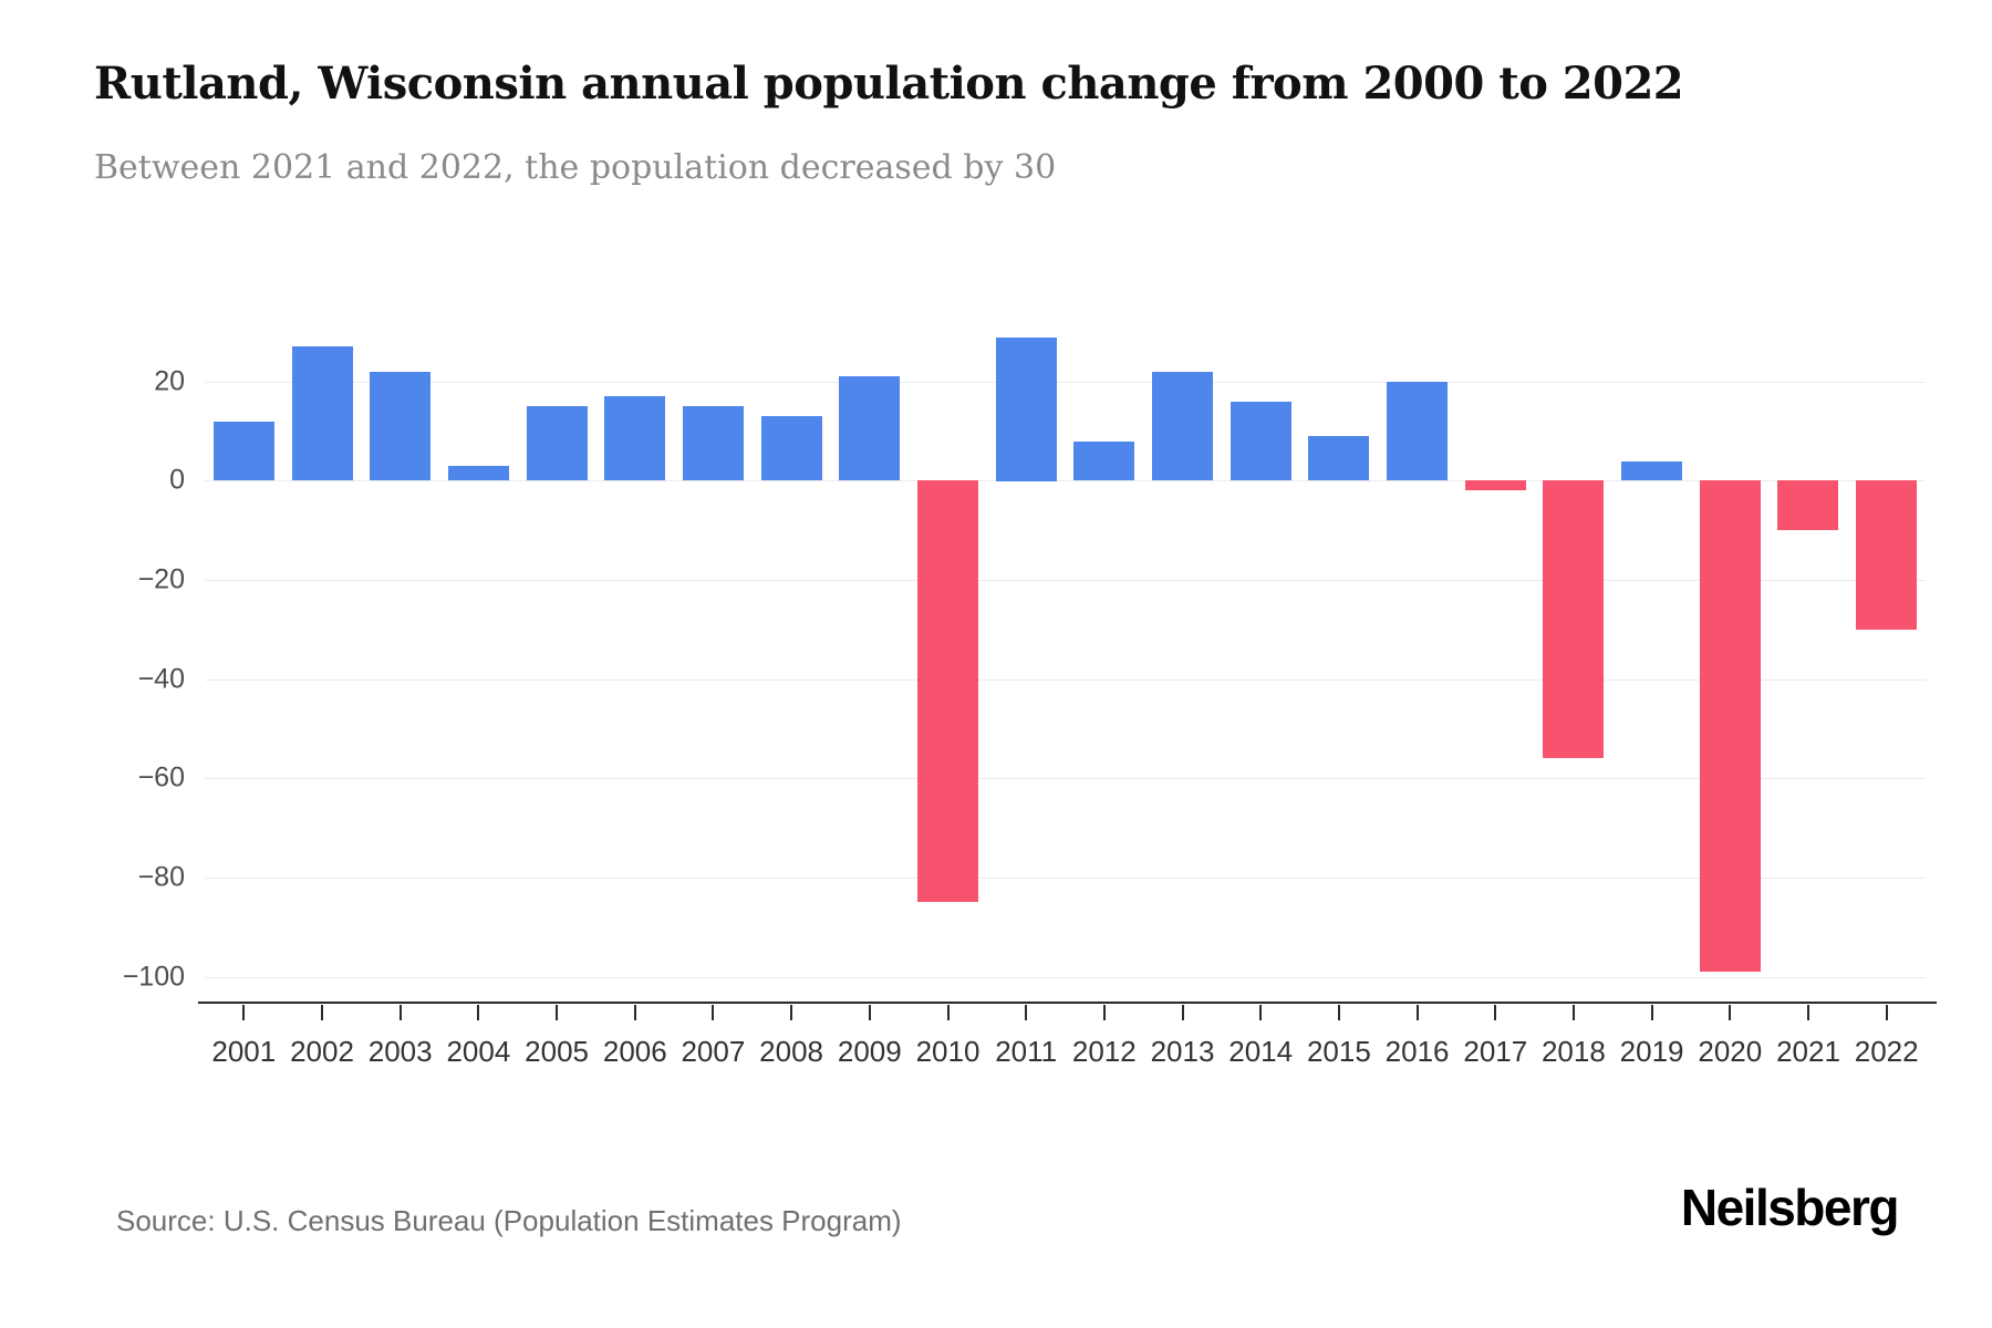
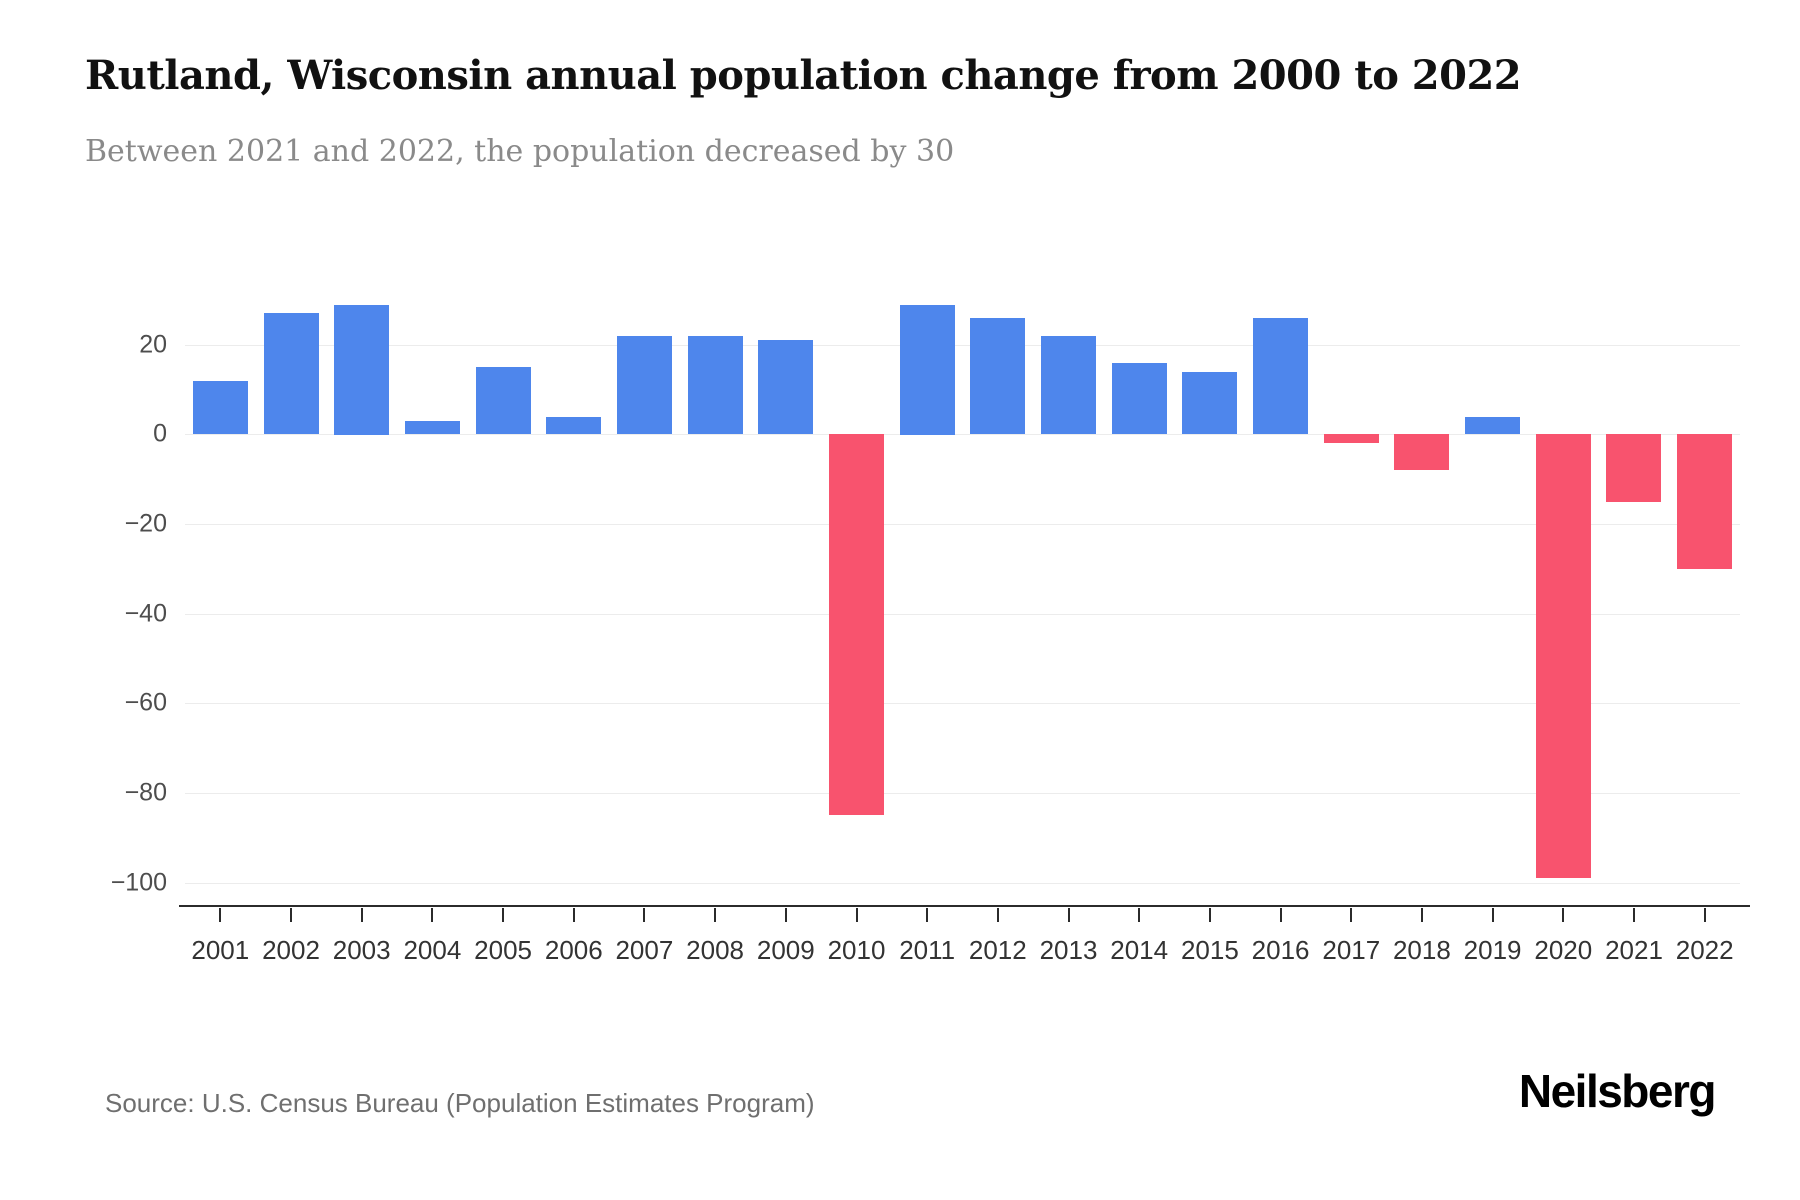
2003: 22 -> 29
2006: 17 -> 4
2007: 15 -> 22
2008: 13 -> 22
2012: 8 -> 26
2015: 9 -> 14
2016: 20 -> 26
2018: -56 -> -8
2021: -10 -> -15
